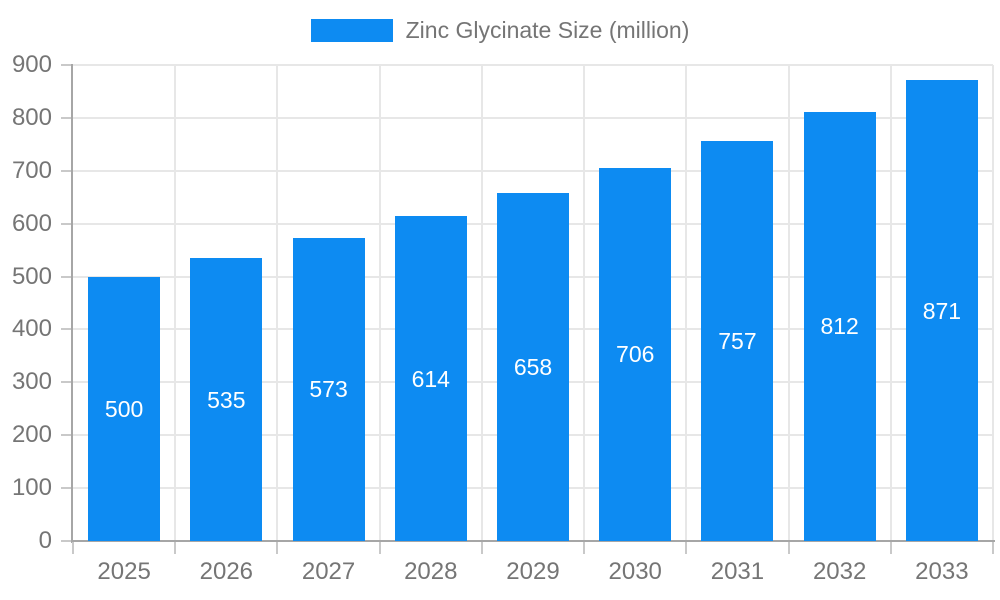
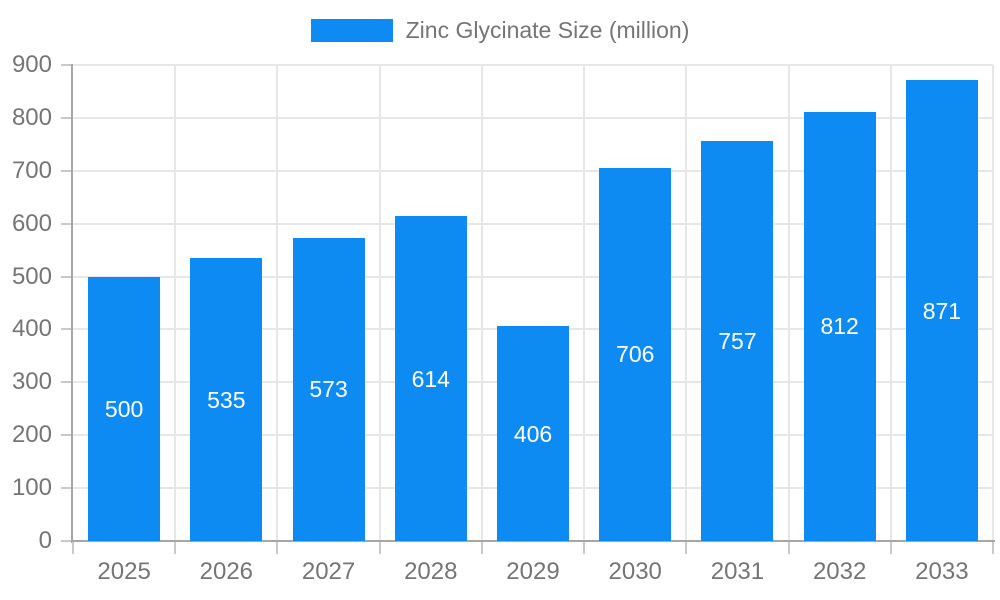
2029: 658 -> 406
